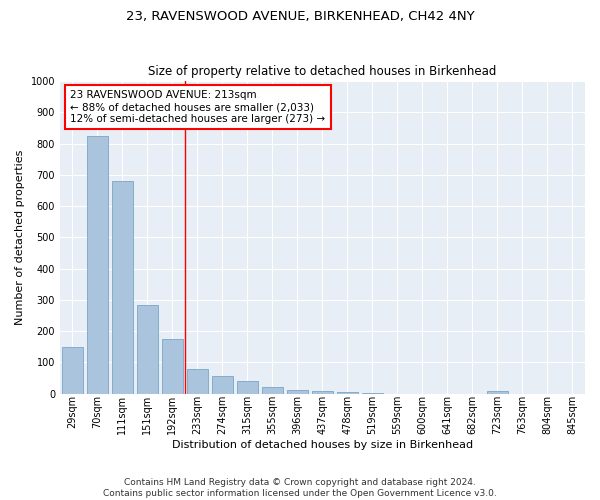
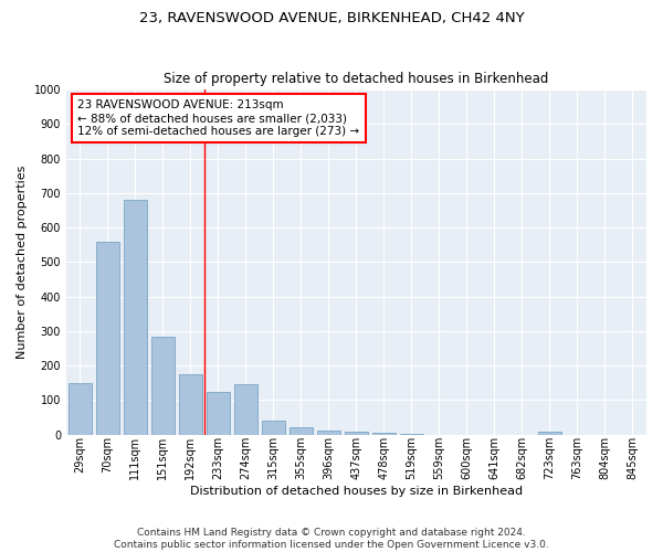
70sqm: 825 -> 560
233sqm: 80 -> 125
274sqm: 55 -> 145
